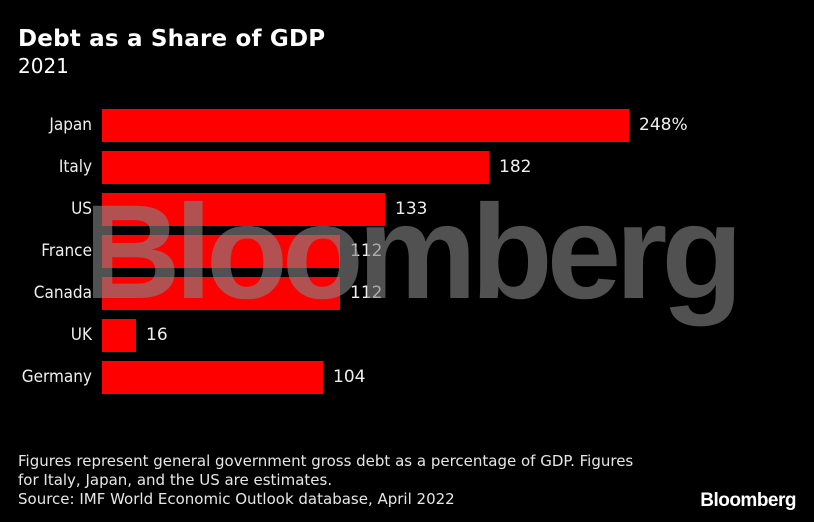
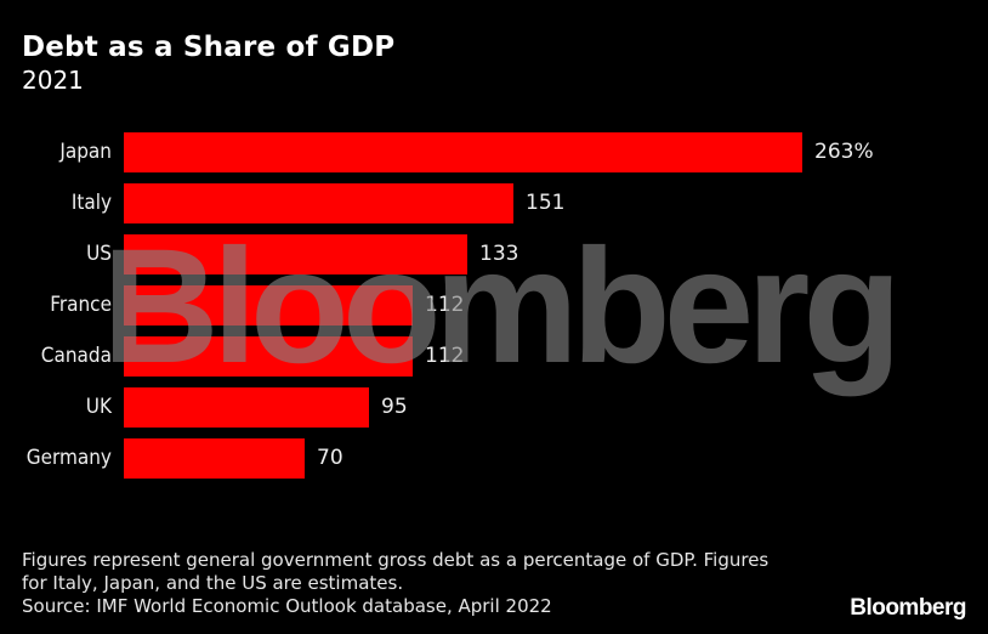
Japan: 248% -> 263%
Italy: 182 -> 151
UK: 16 -> 95
Germany: 104 -> 70
